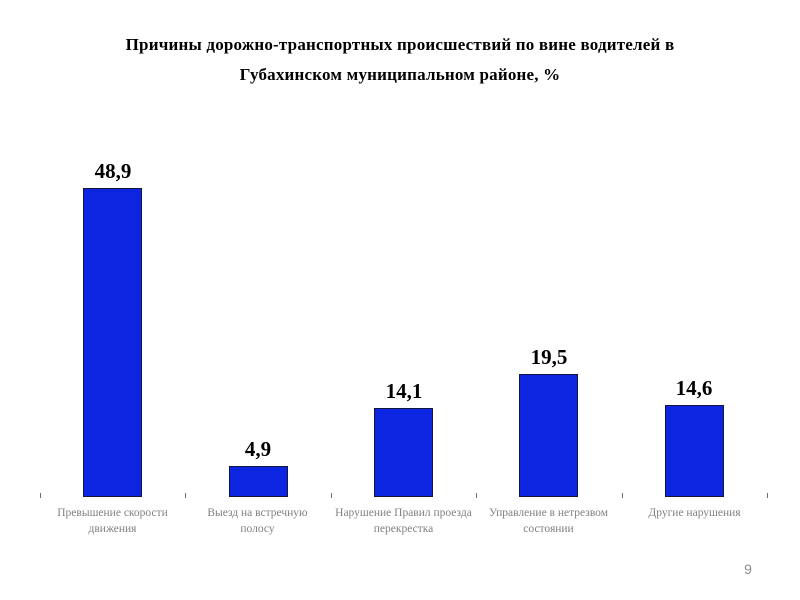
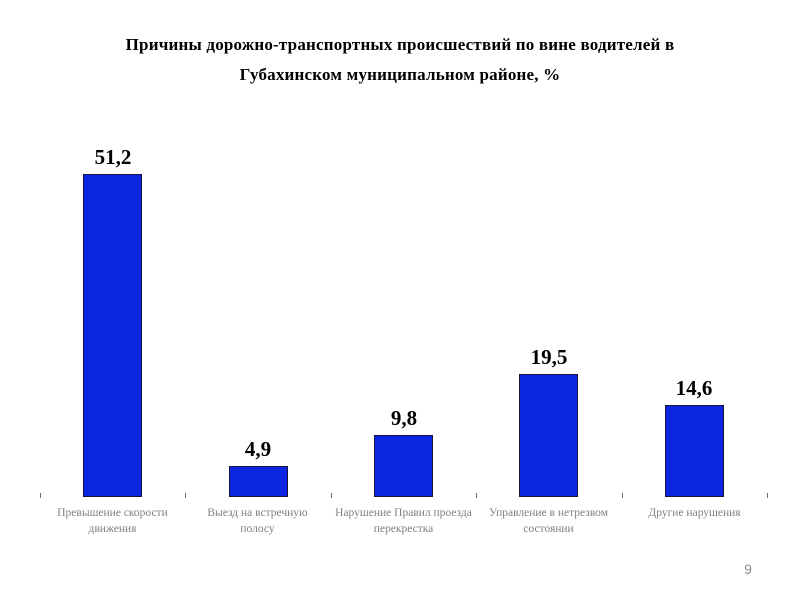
Превышение скорости движения: 48,9 -> 51,2
Нарушение Правил проезда перекрестка: 14,1 -> 9,8
